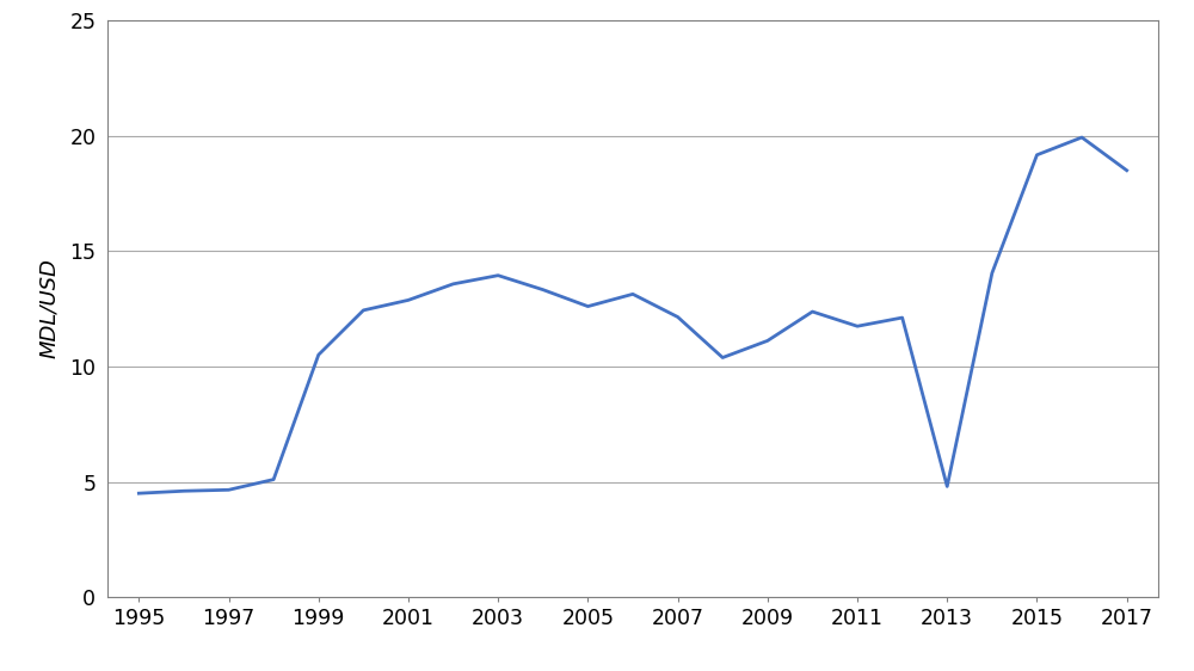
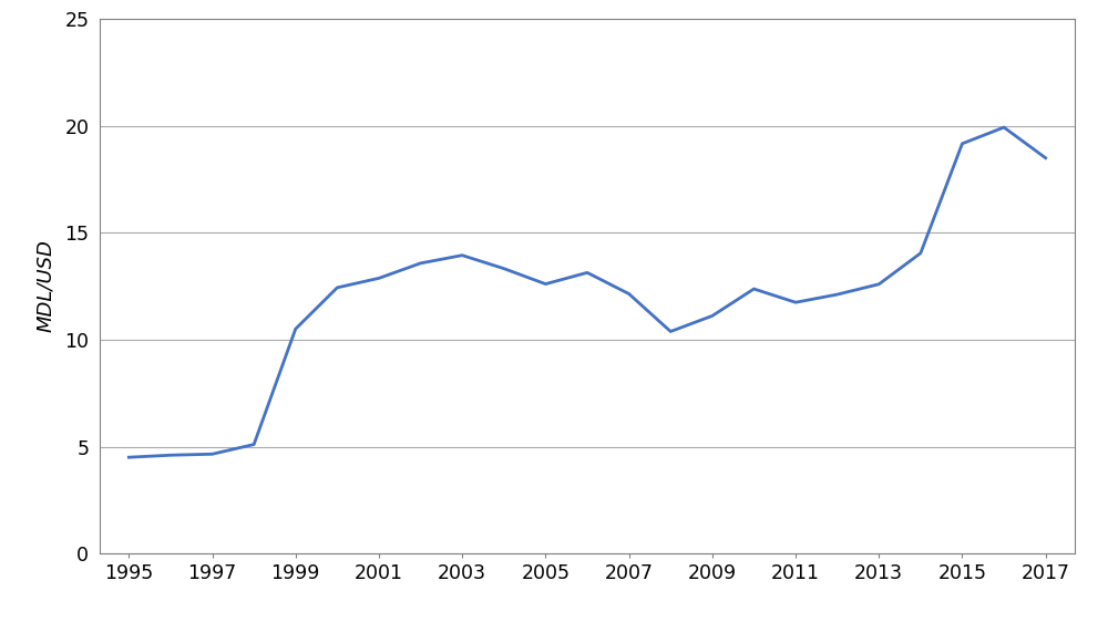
2013: 4.8 -> 12.6
